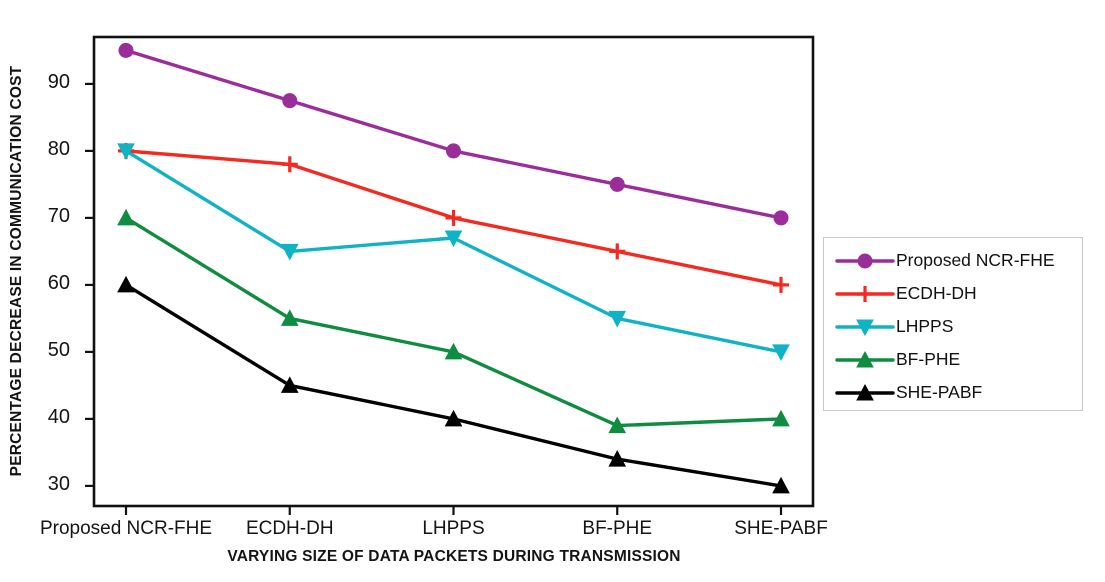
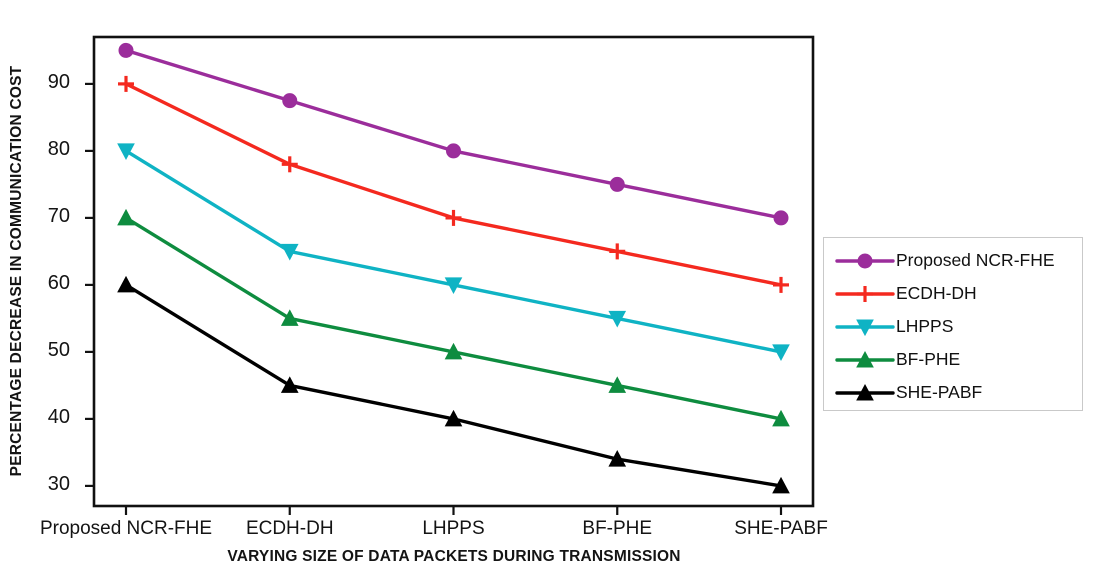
ECDH-DH/Proposed NCR-FHE: 80 -> 90
LHPPS/LHPPS: 67 -> 60
BF-PHE/BF-PHE: 39 -> 45
